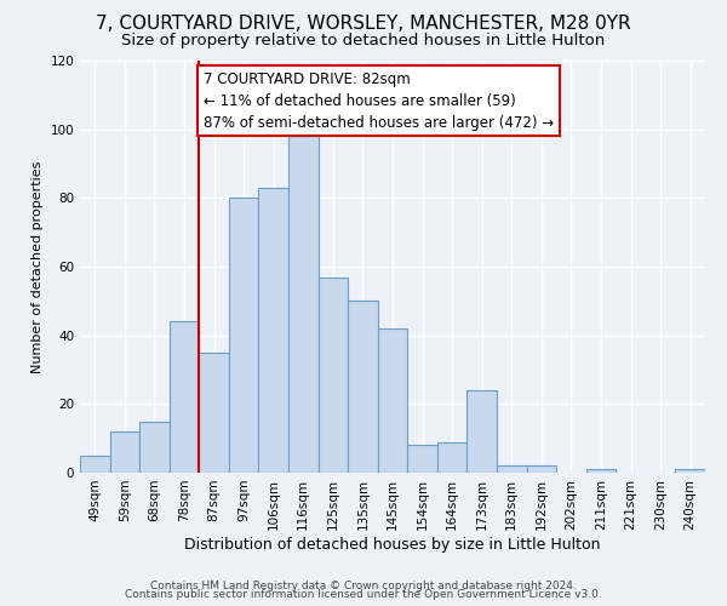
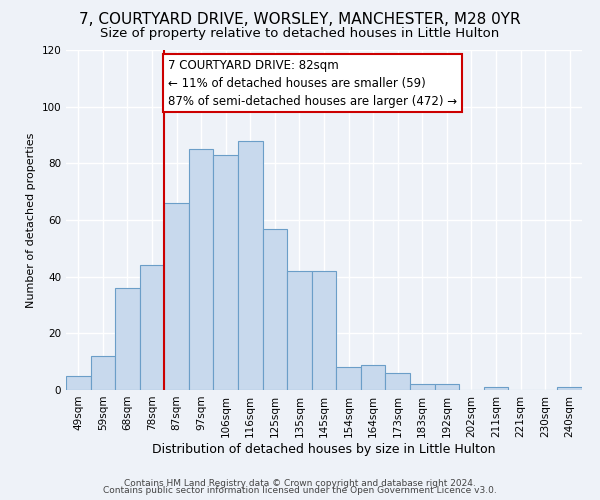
68sqm: 15 -> 36
87sqm: 35 -> 66
97sqm: 80 -> 85
116sqm: 98 -> 88
135sqm: 50 -> 42
173sqm: 24 -> 6
